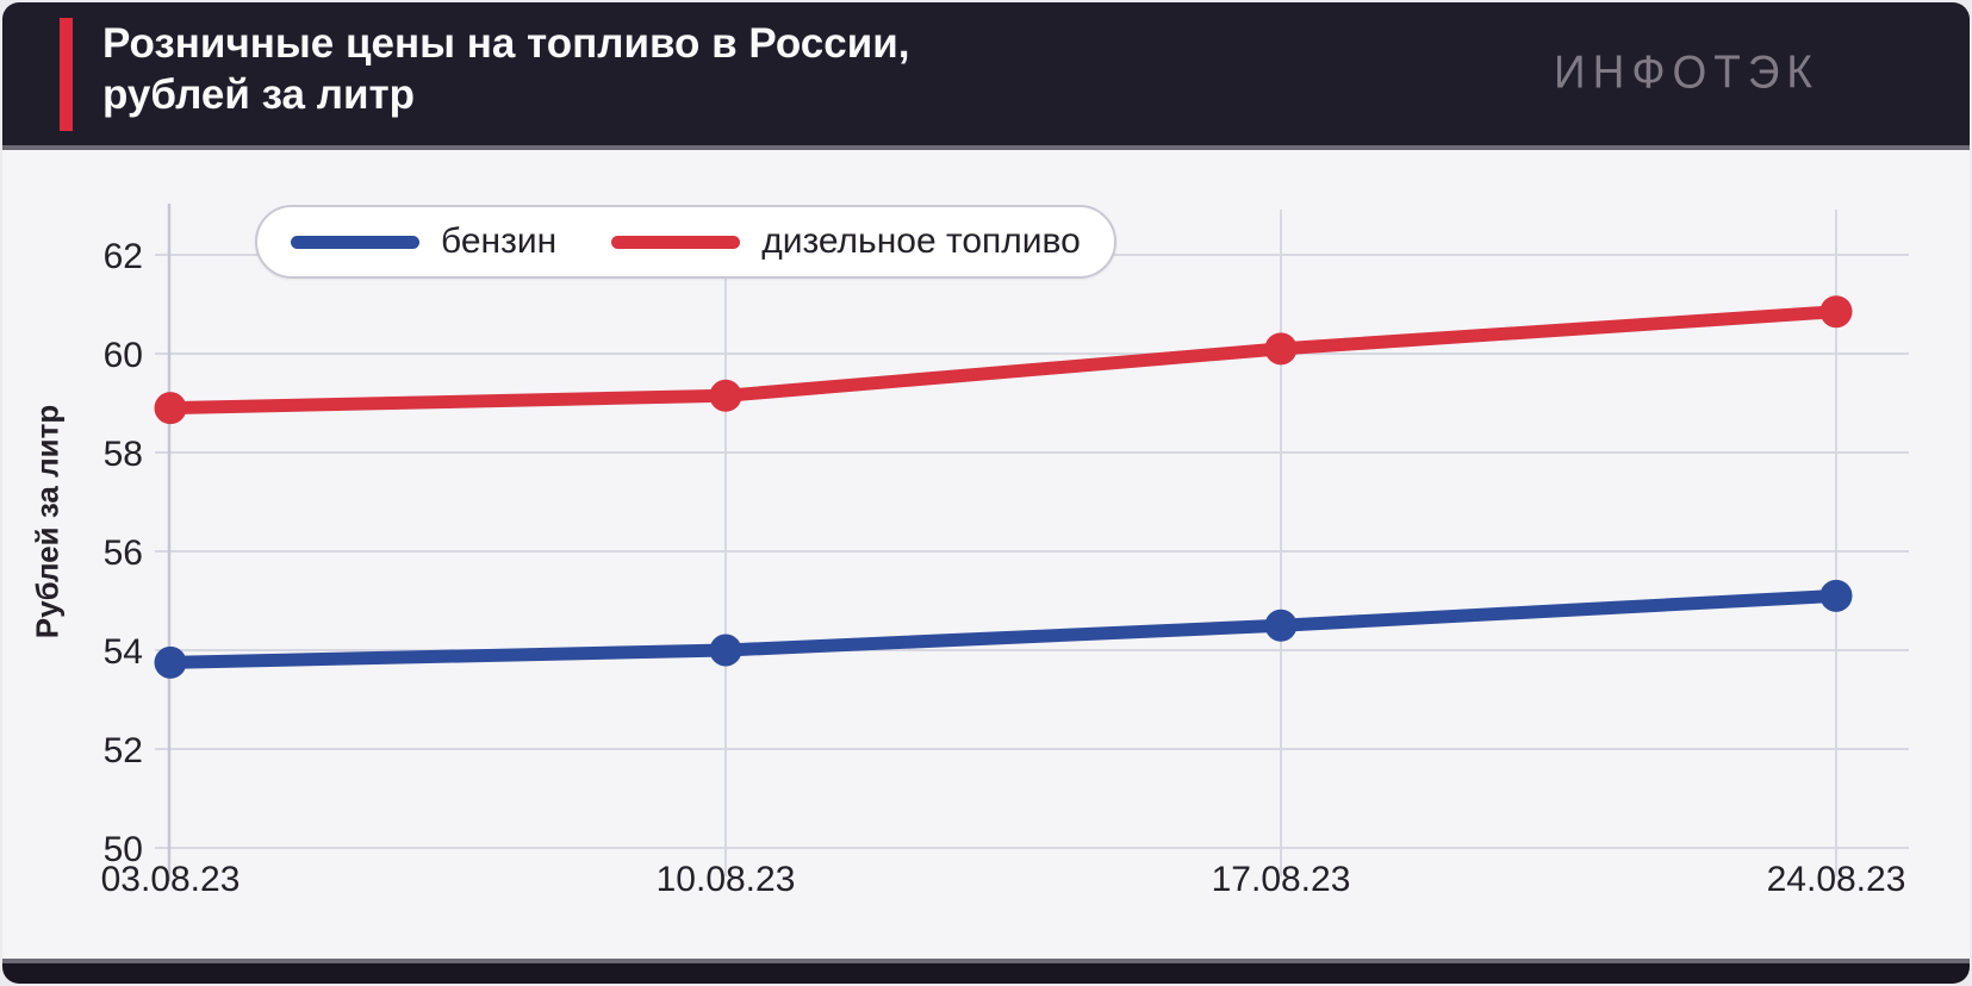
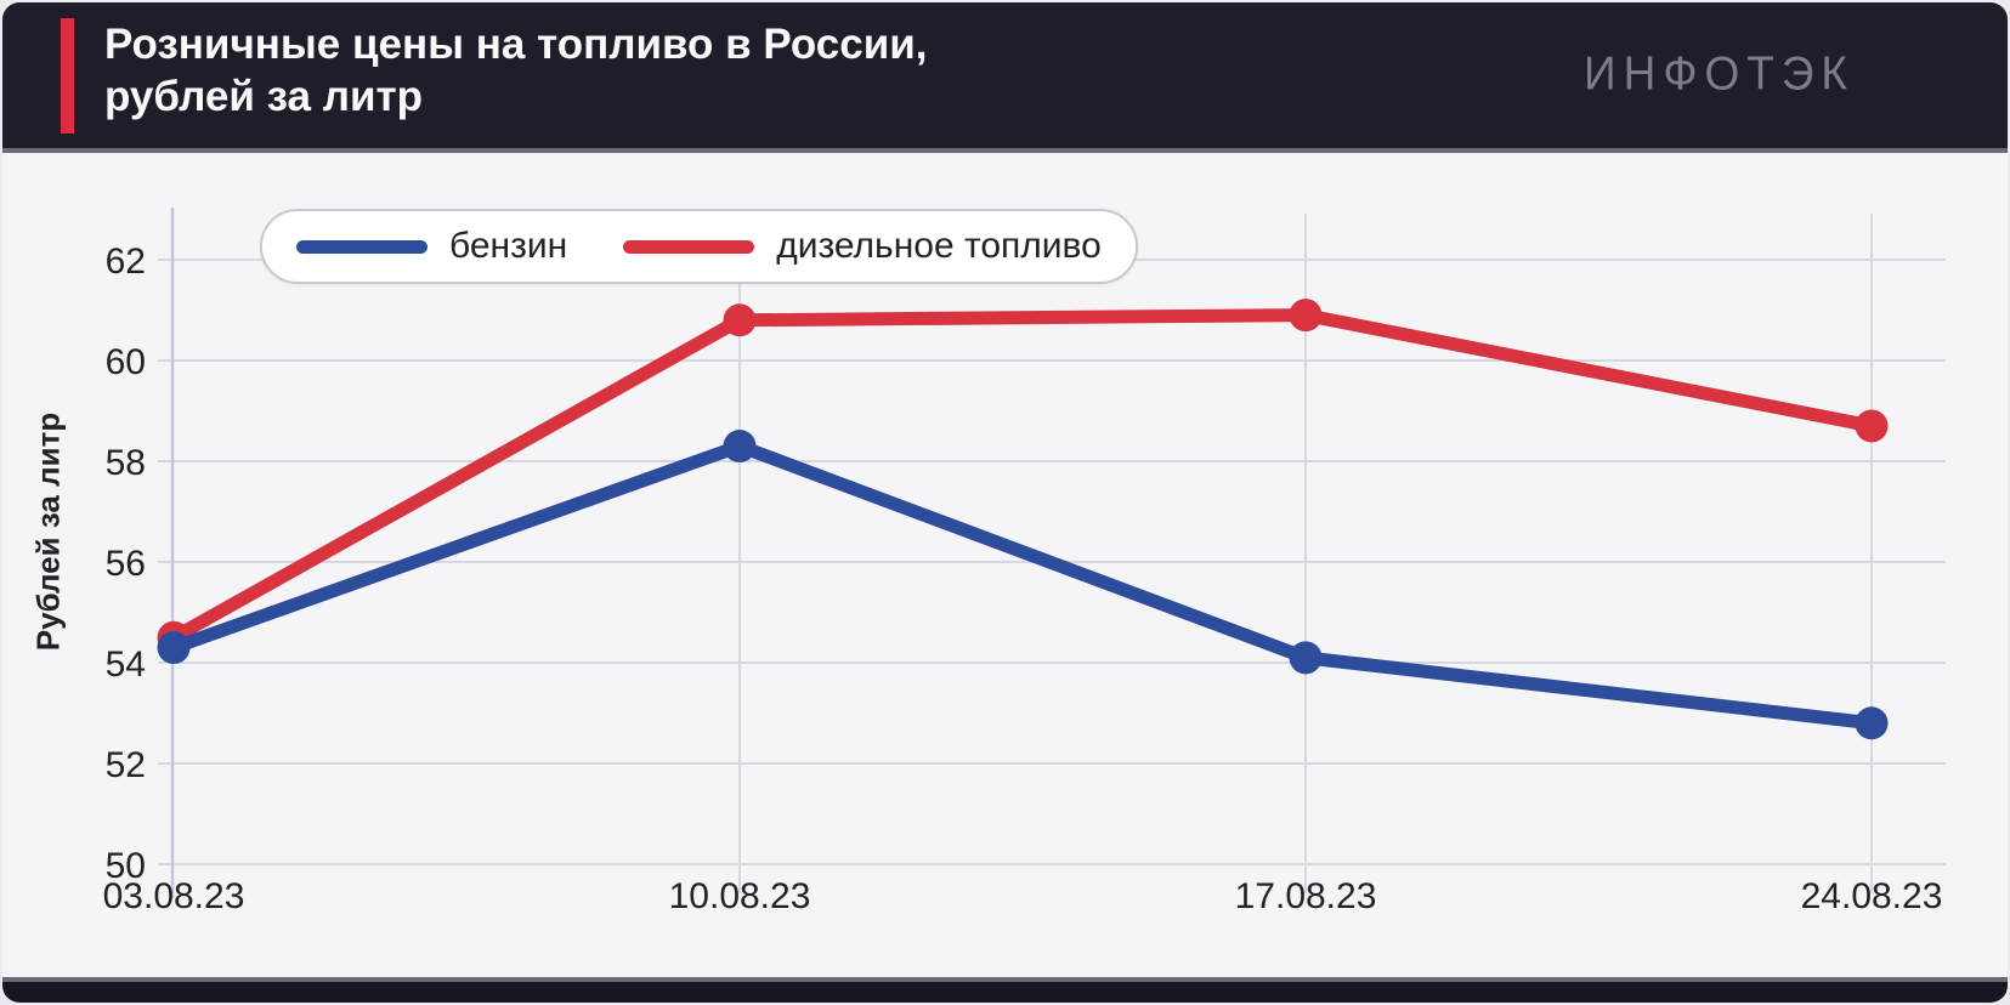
бензин/03.08.23: 53.8 -> 54.3
дизельное топливо/03.08.23: 58.9 -> 54.5
бензин/10.08.23: 54.0 -> 58.3
дизельное топливо/10.08.23: 59.1 -> 60.8
бензин/17.08.23: 54.5 -> 54.1
дизельное топливо/17.08.23: 60.1 -> 60.9
бензин/24.08.23: 55.1 -> 52.8
дизельное топливо/24.08.23: 60.9 -> 58.7
